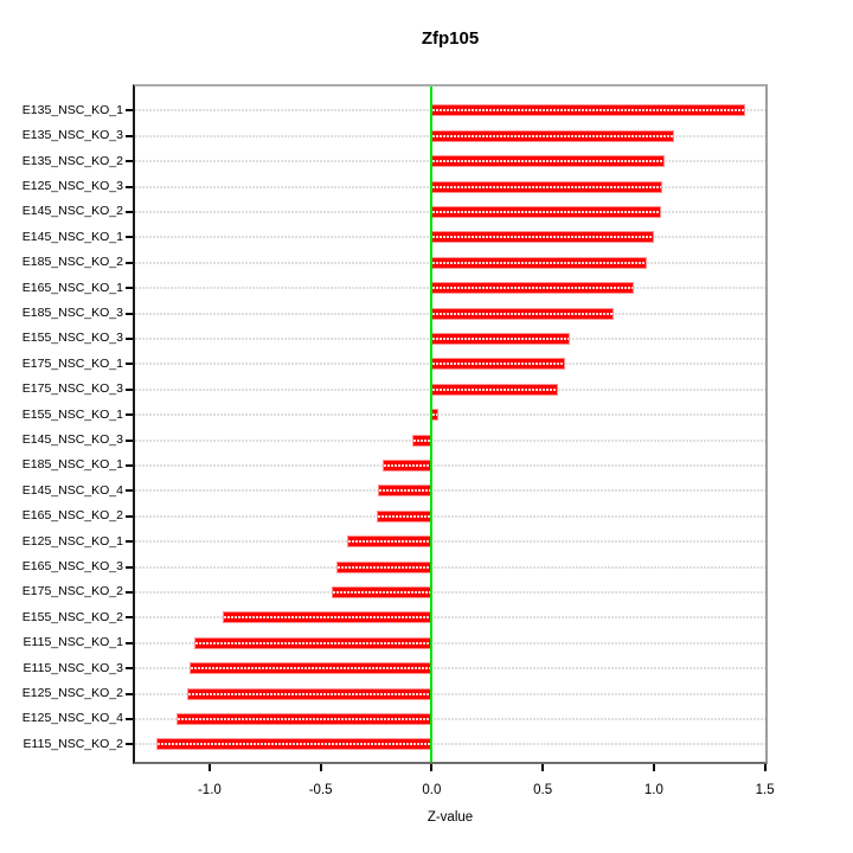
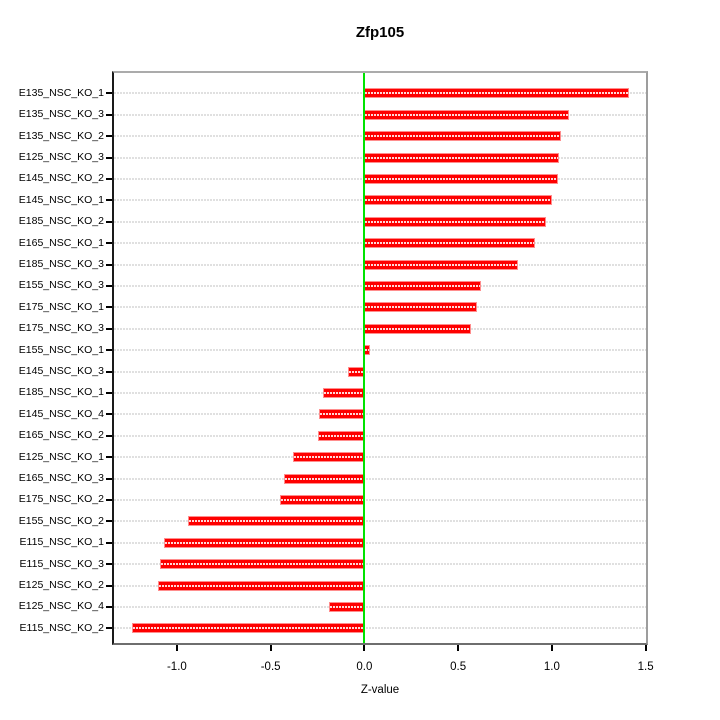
E125_NSC_KO_4: -1.15 -> -0.19
